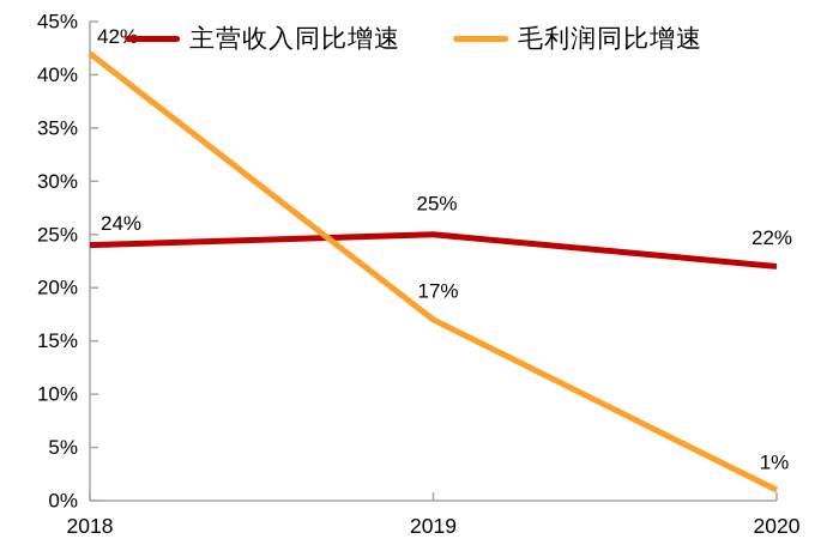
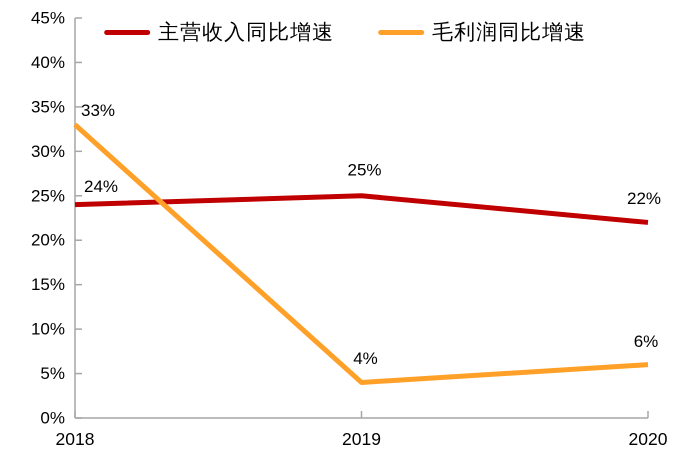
毛利润同比增速/2018: 42% -> 33%
毛利润同比增速/2019: 17% -> 4%
毛利润同比增速/2020: 1% -> 6%
